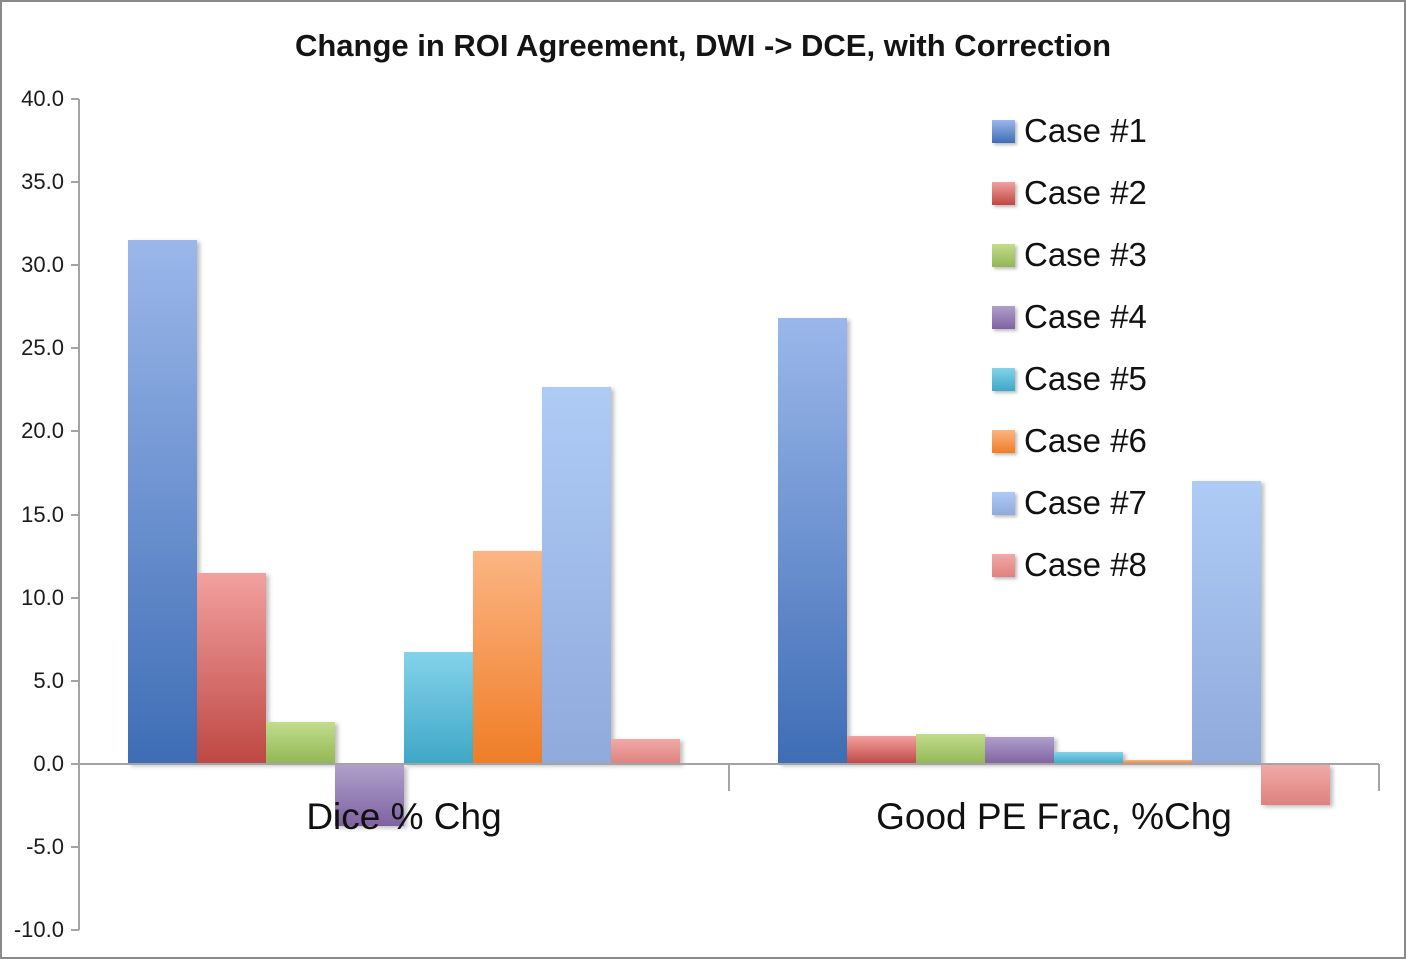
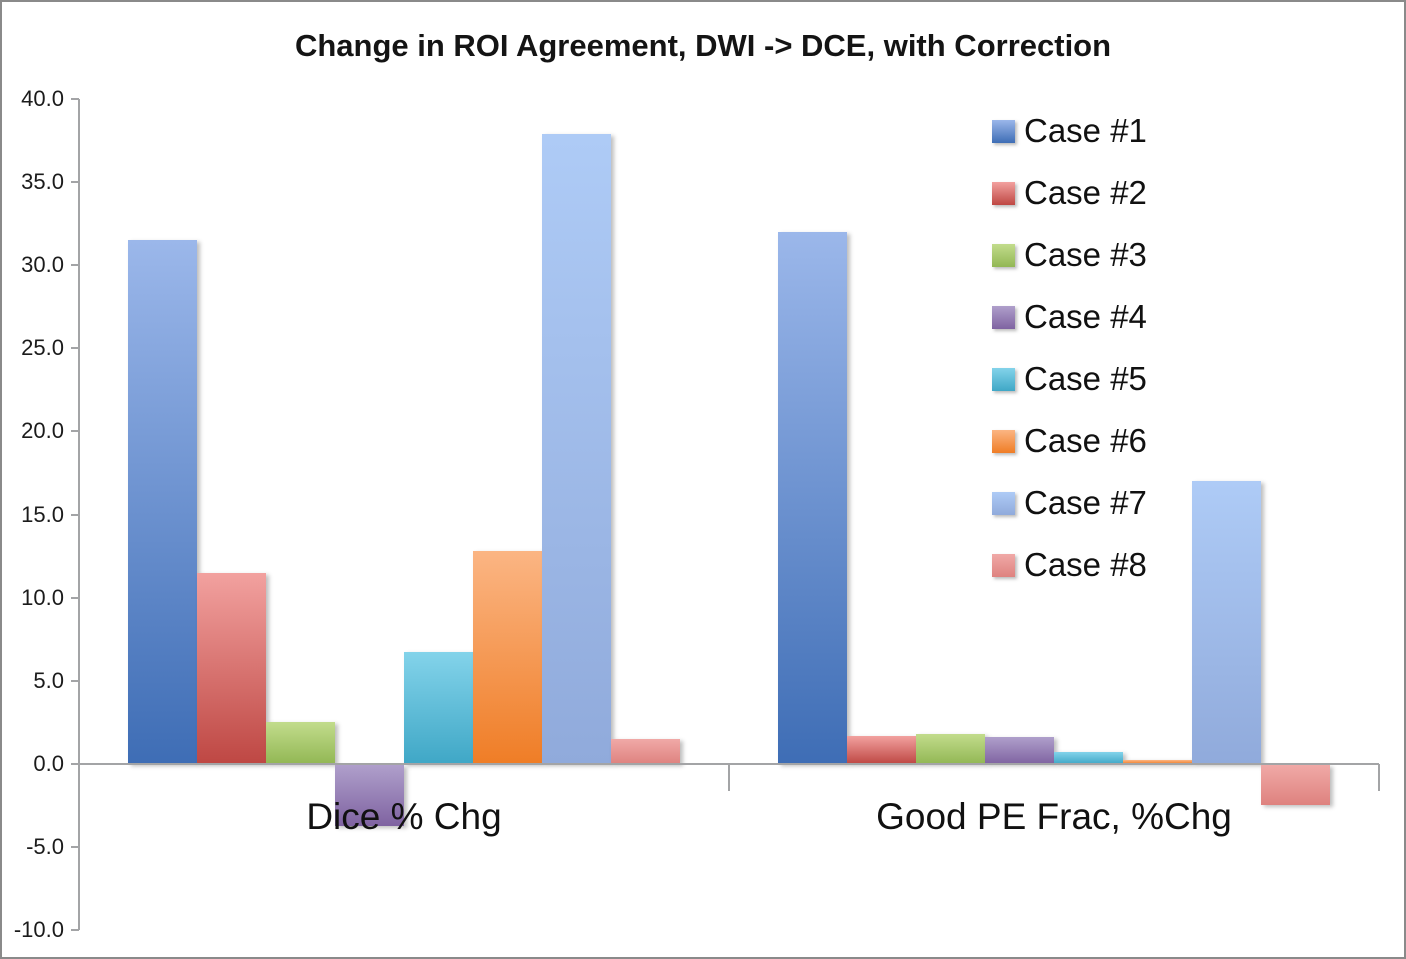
Case #7/Dice % Chg: 22.7 -> 37.9
Case #1/Good PE Frac, %Chg: 26.8 -> 32.0
